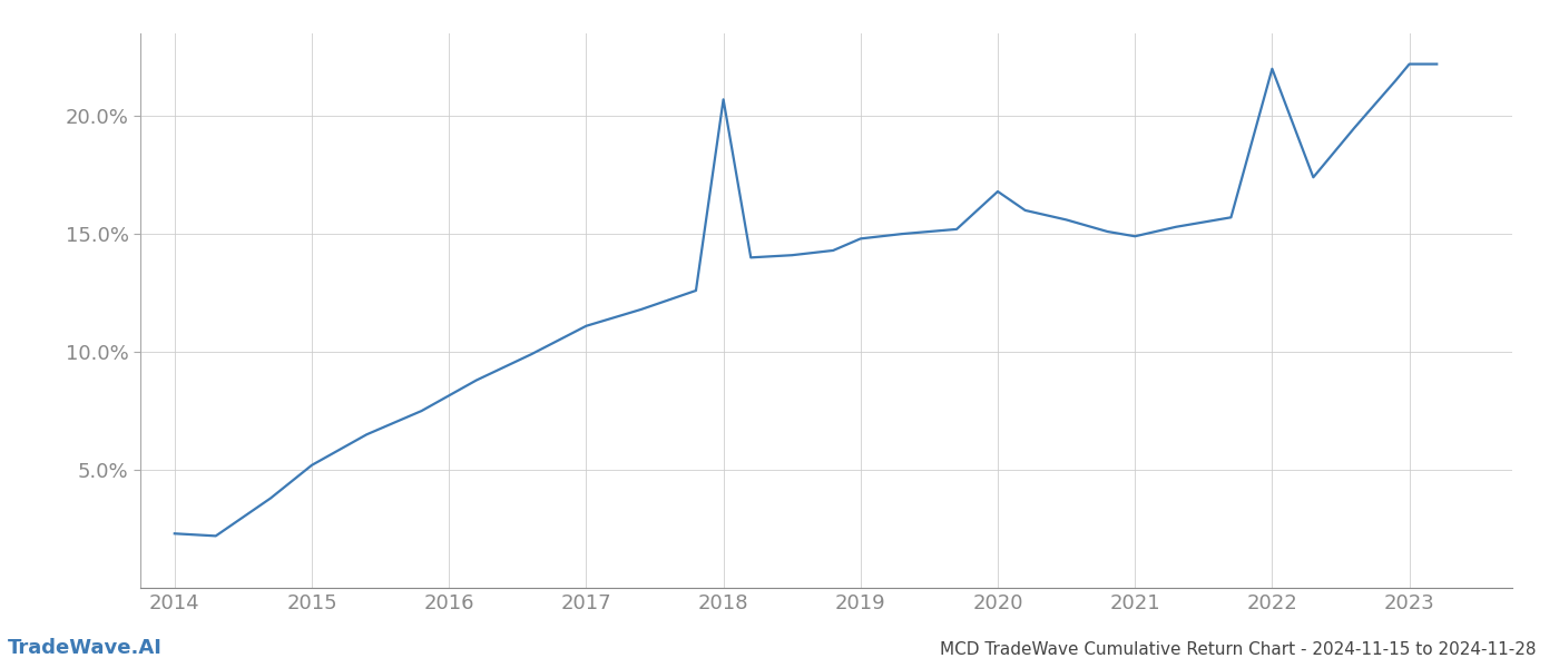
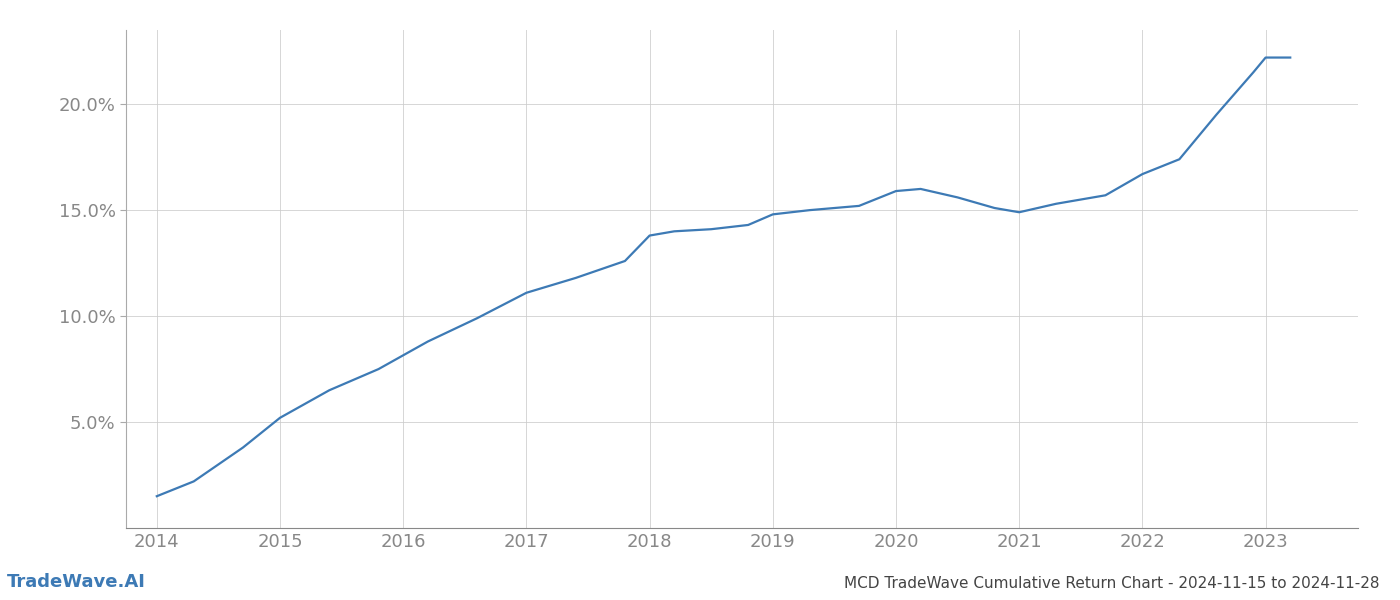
2014: 2.3% -> 1.5%
2018: 20.7% -> 13.8%
2020: 16.8% -> 15.9%
2022: 22.0% -> 16.7%
